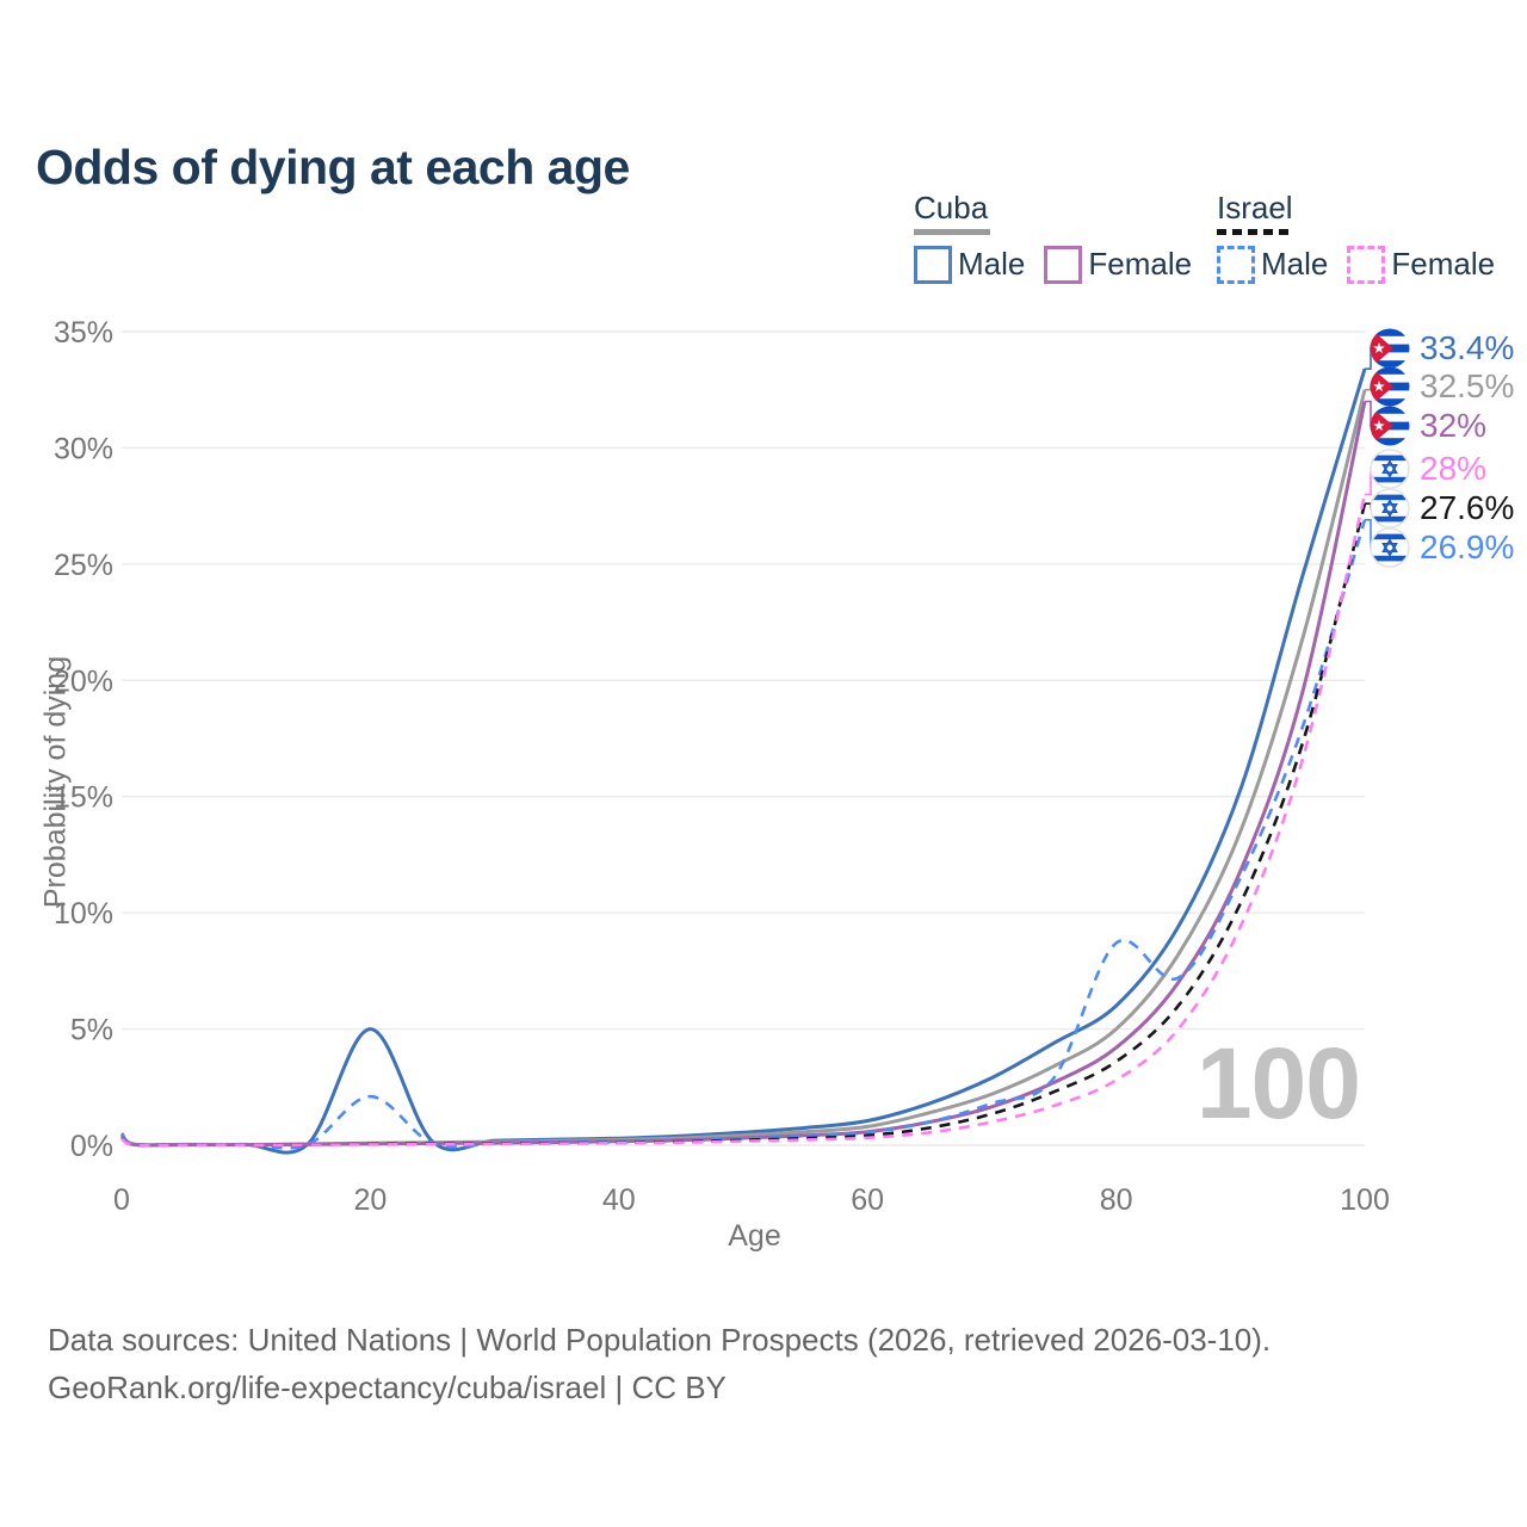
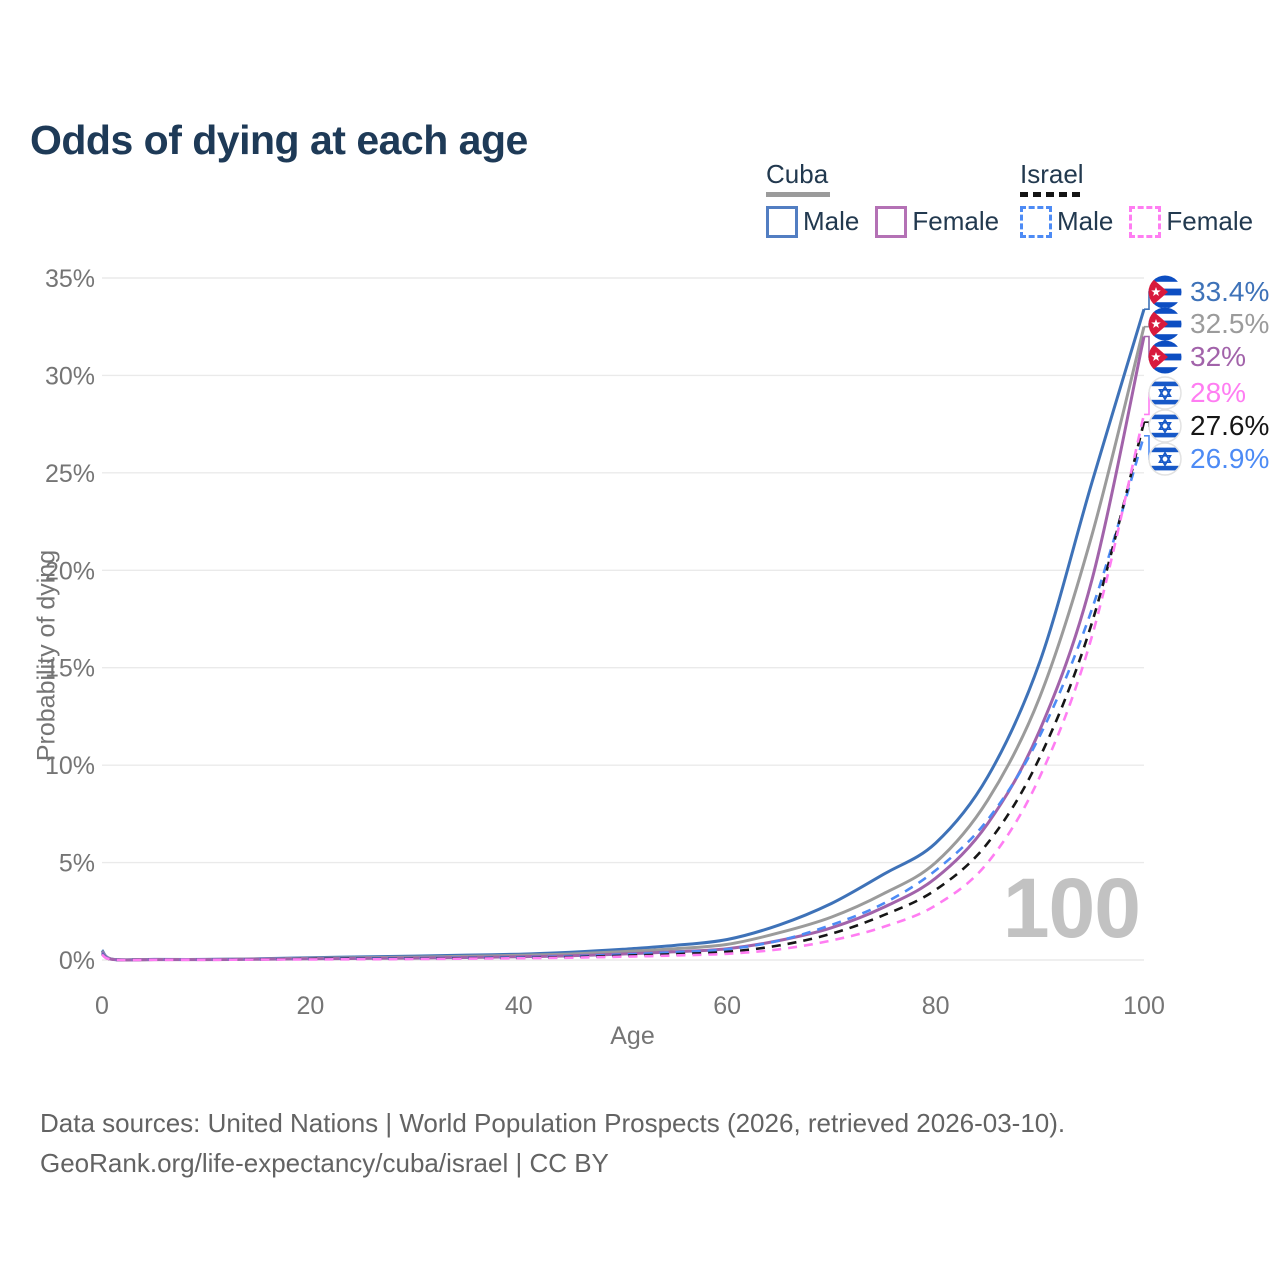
Cuba Male/20: 5.0% -> 0.1%
Israel Male/20: 2.1% -> 0.1%
Israel Male/80: 8.7% -> 4.6%
